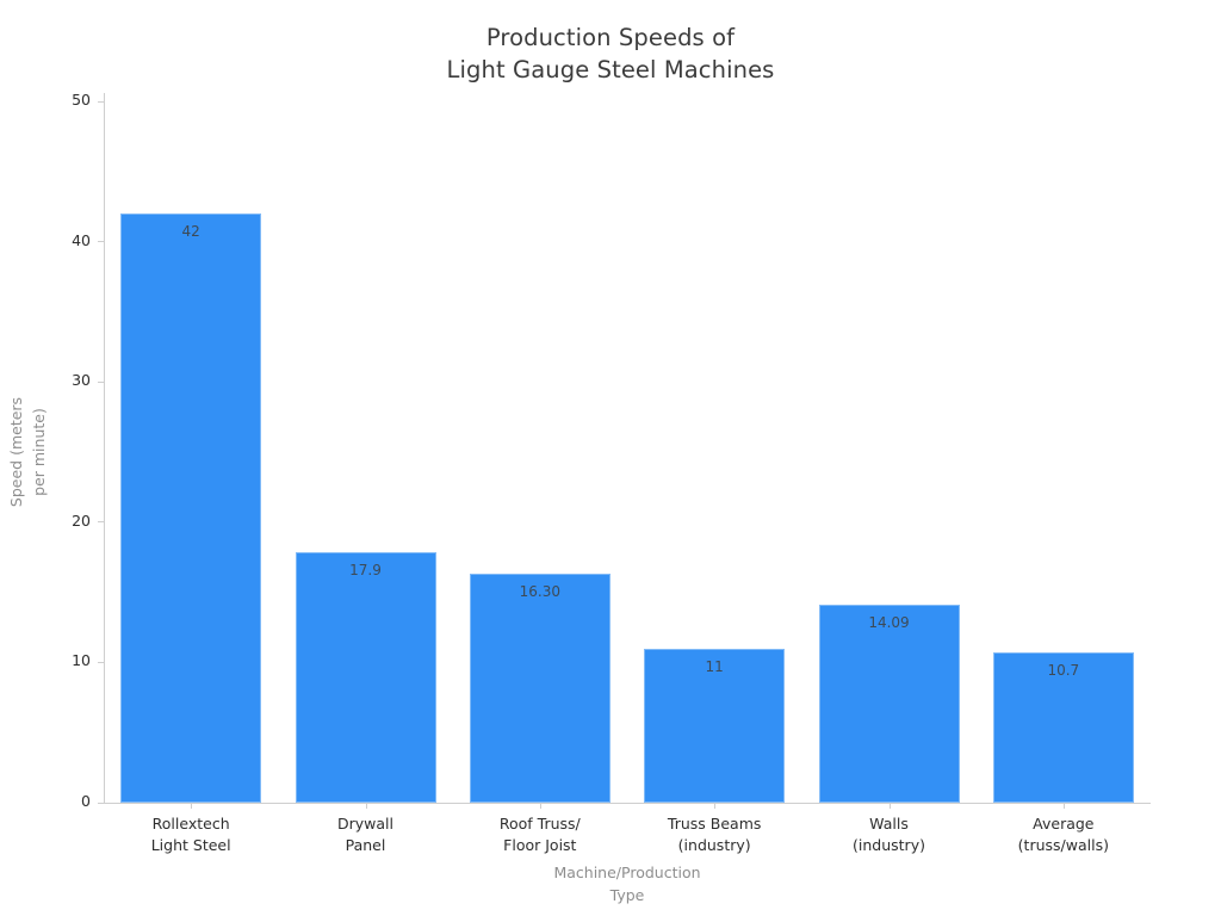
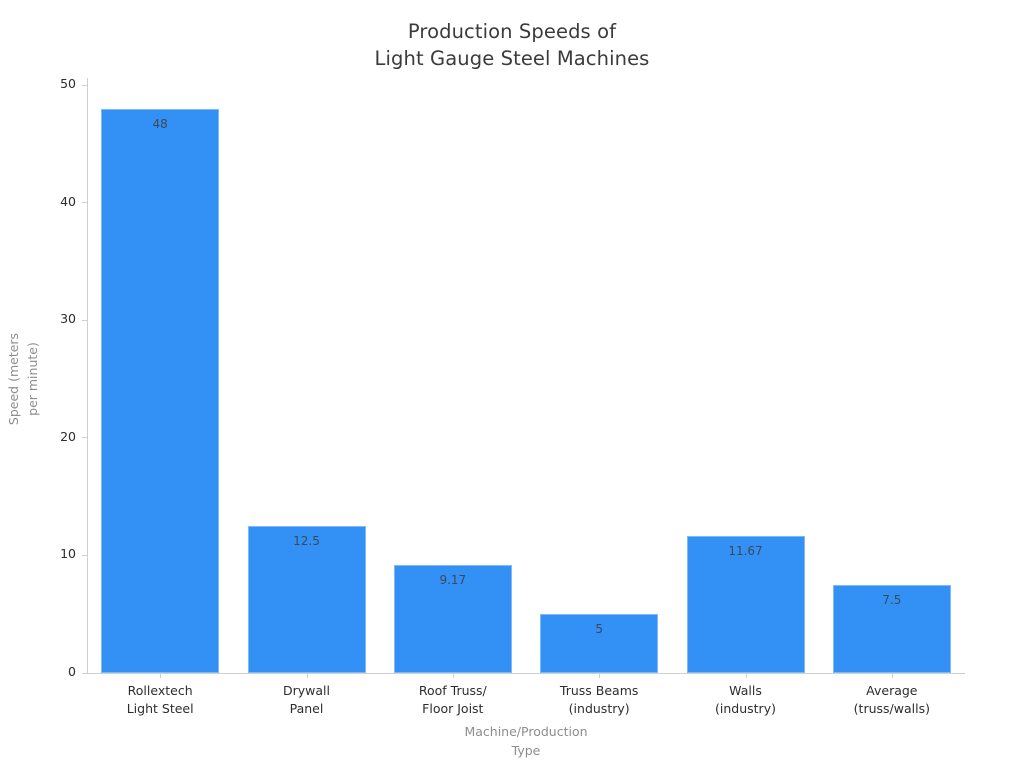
Rollextech Light Steel: 42 -> 48
Drywall Panel: 17.9 -> 12.5
Roof Truss/ Floor Joist: 16.30 -> 9.17
Truss Beams (industry): 11 -> 5
Walls (industry): 14.09 -> 11.67
Average (truss/walls): 10.7 -> 7.5
